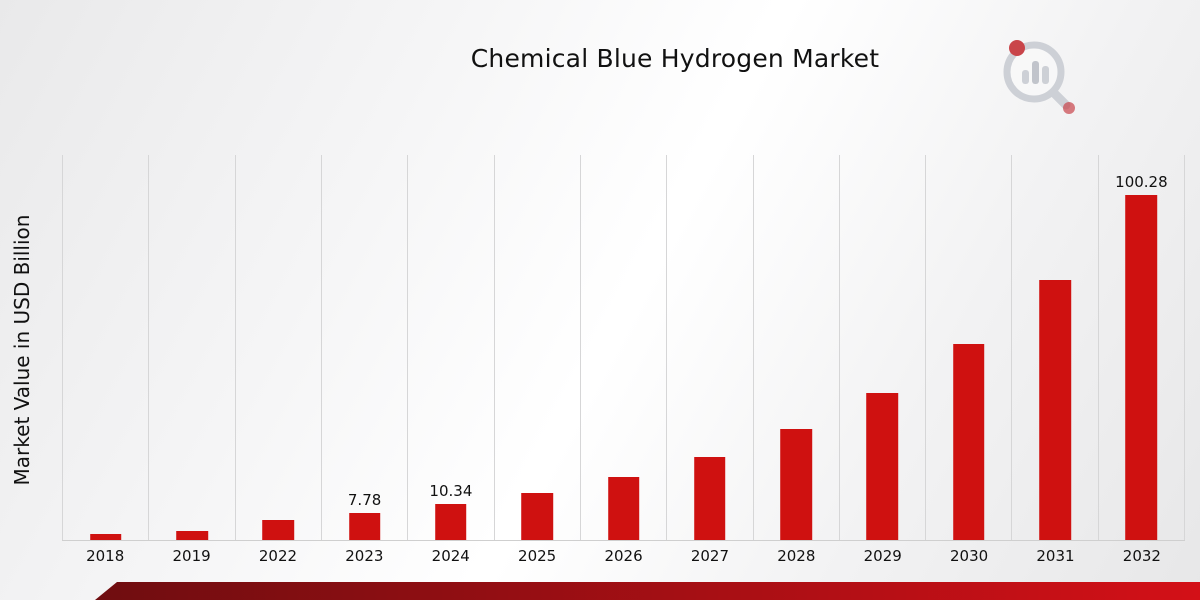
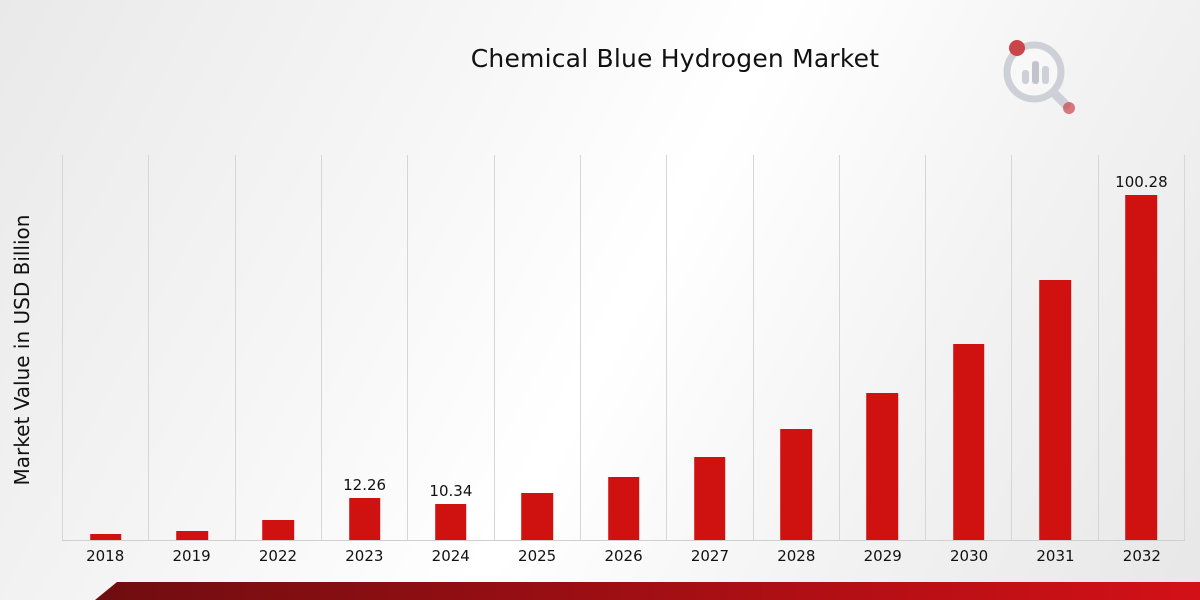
2023: 7.78 -> 12.26
